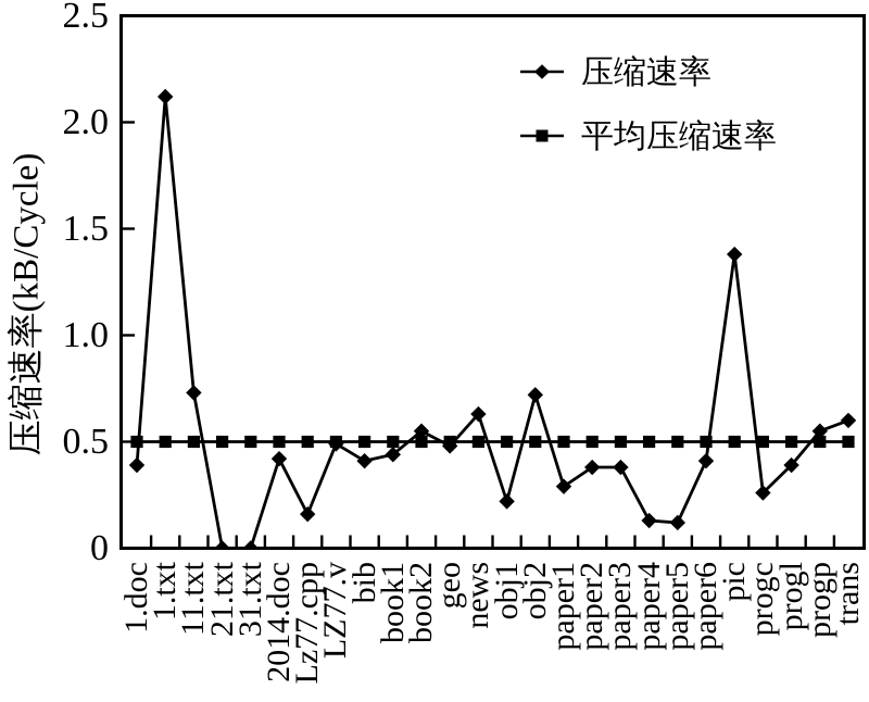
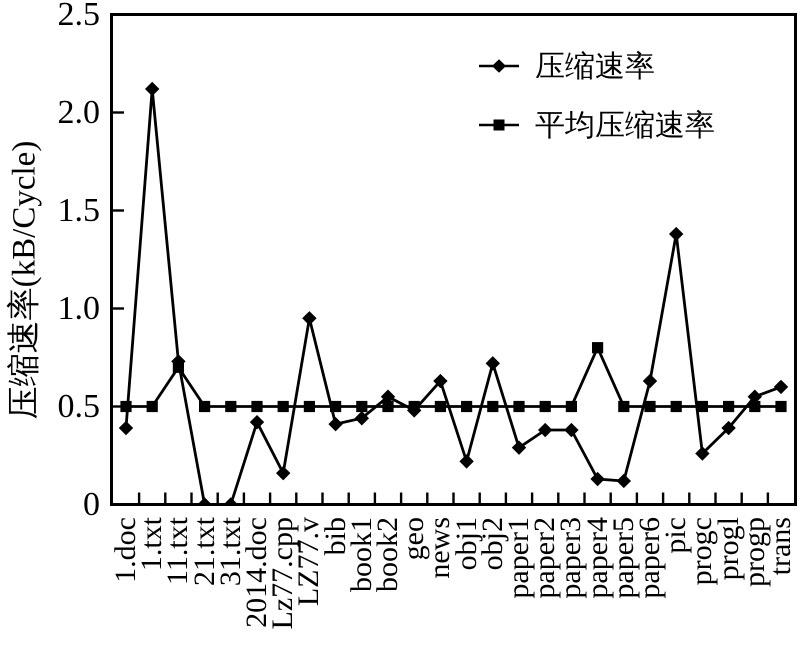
平均压缩速率/11.txt: 0.5 -> 0.7
压缩速率/LZ77.v: 0.49 -> 0.95
平均压缩速率/paper4: 0.5 -> 0.8
压缩速率/paper6: 0.41 -> 0.63
